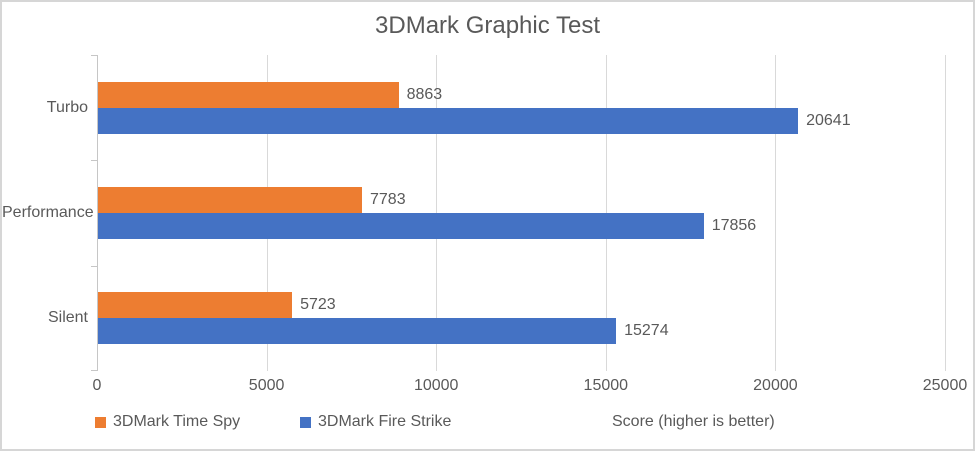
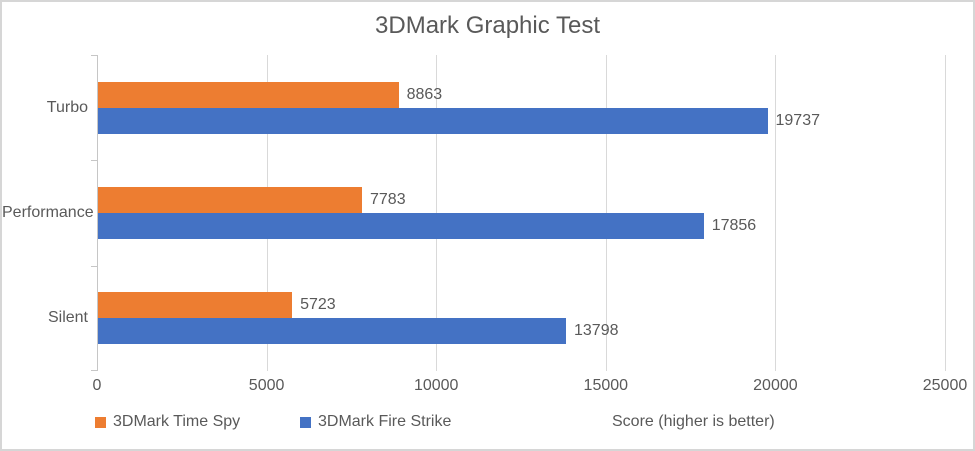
3DMark Fire Strike/Turbo: 20641 -> 19737
3DMark Fire Strike/Silent: 15274 -> 13798
